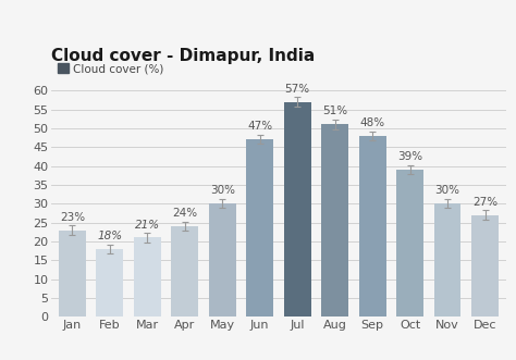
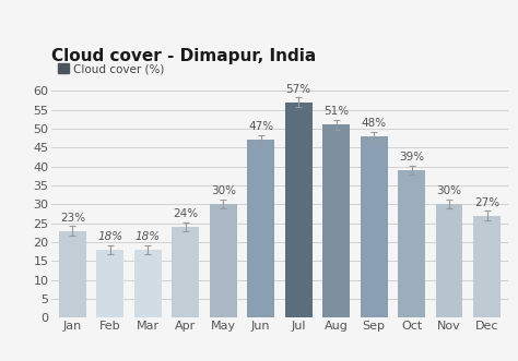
Mar: 21% -> 18%
